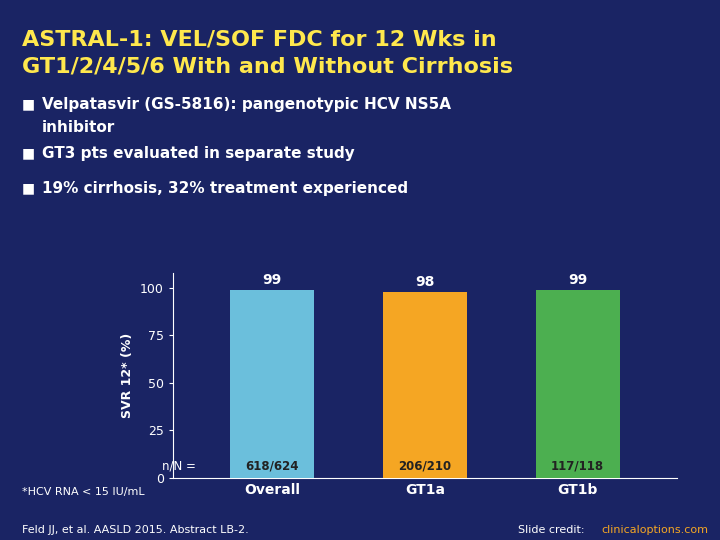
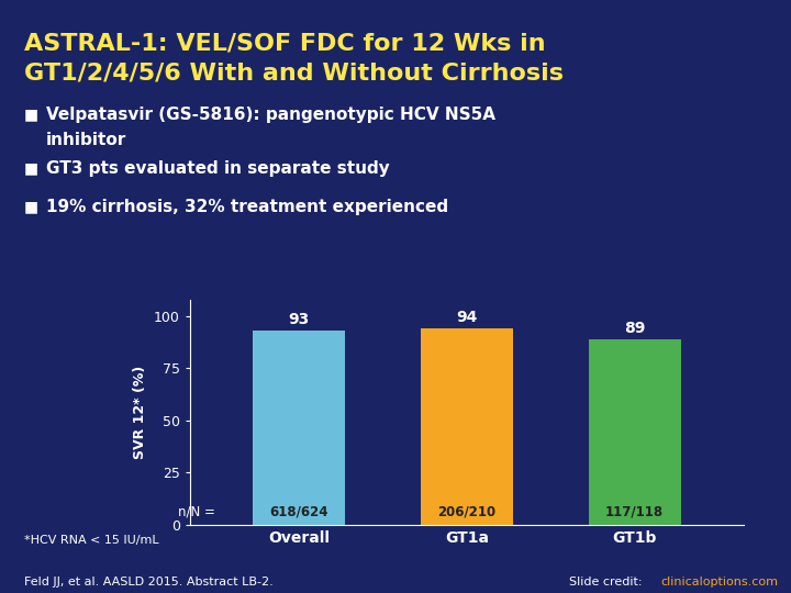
Overall: 99 -> 93
GT1a: 98 -> 94
GT1b: 99 -> 89
